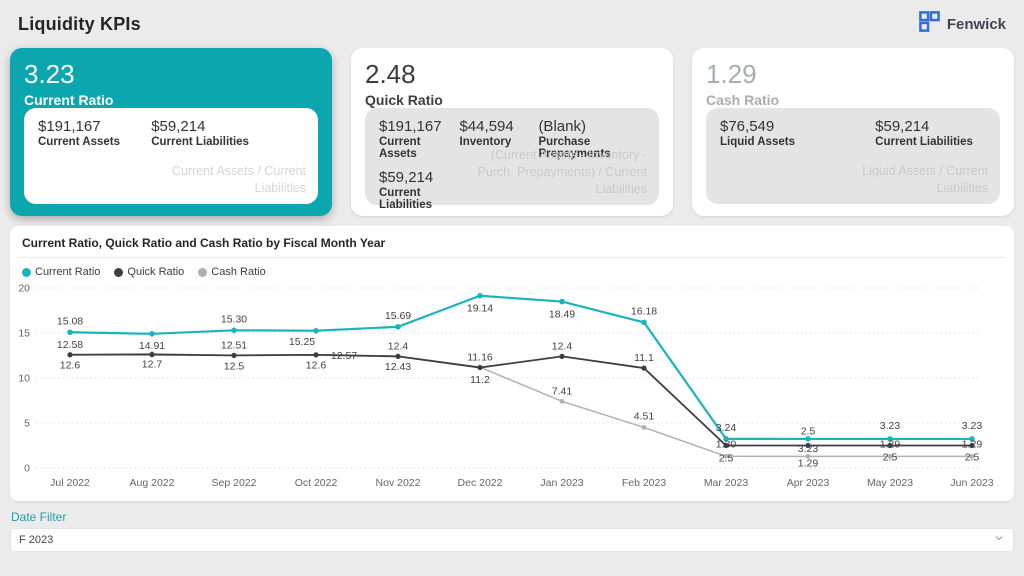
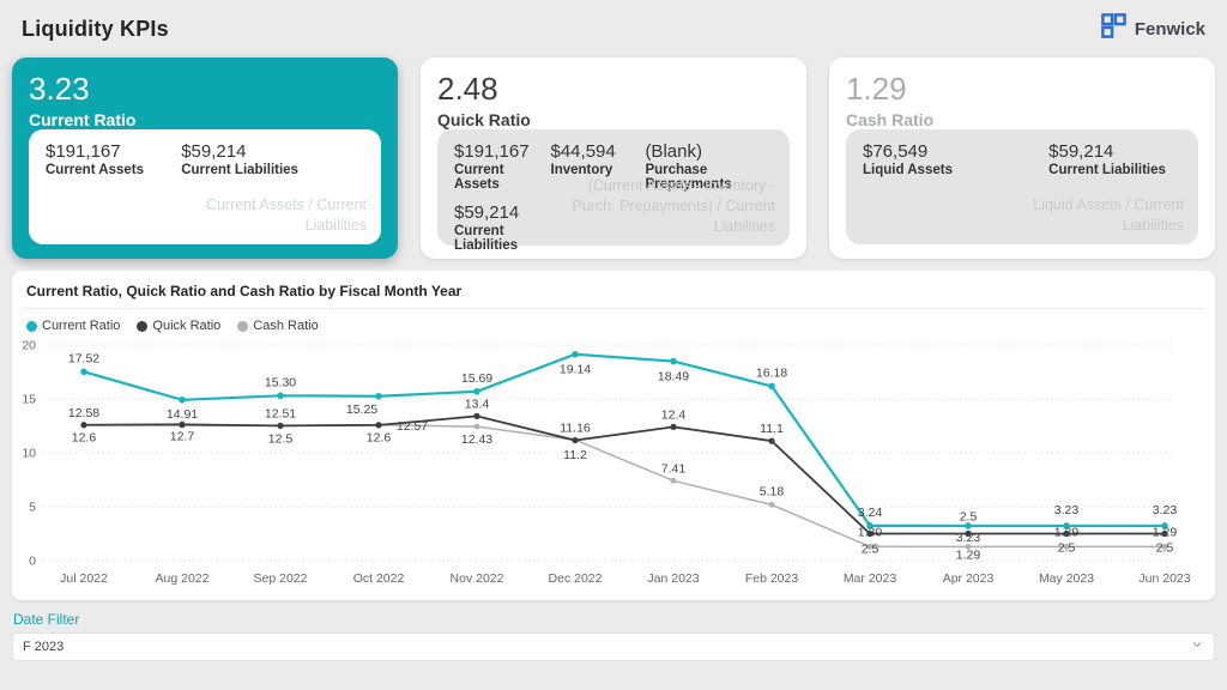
Current Ratio/Jul 2022: 15.08 -> 17.52
Quick Ratio/Nov 2022: 12.4 -> 13.4
Cash Ratio/Feb 2023: 4.51 -> 5.18
